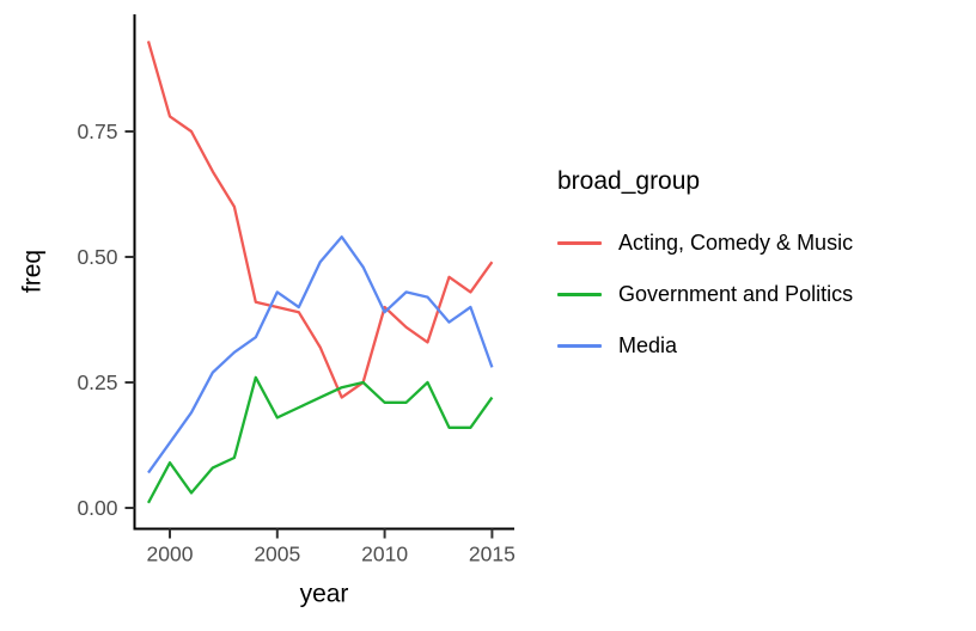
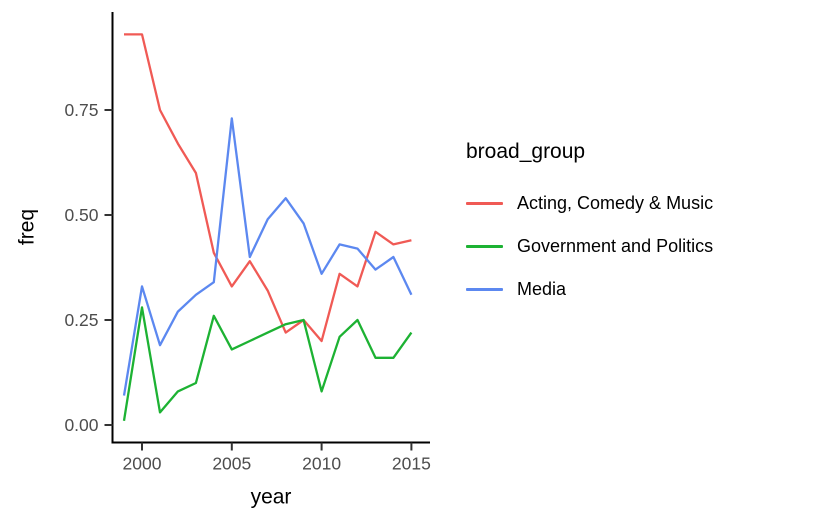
Acting, Comedy & Music/2000: 0.78 -> 0.93
Government and Politics/2000: 0.09 -> 0.28
Media/2000: 0.13 -> 0.33
Acting, Comedy & Music/2005: 0.40 -> 0.33
Media/2005: 0.43 -> 0.73
Acting, Comedy & Music/2010: 0.40 -> 0.20
Government and Politics/2010: 0.21 -> 0.08
Media/2010: 0.39 -> 0.36
Acting, Comedy & Music/2015: 0.49 -> 0.44
Media/2015: 0.28 -> 0.31
